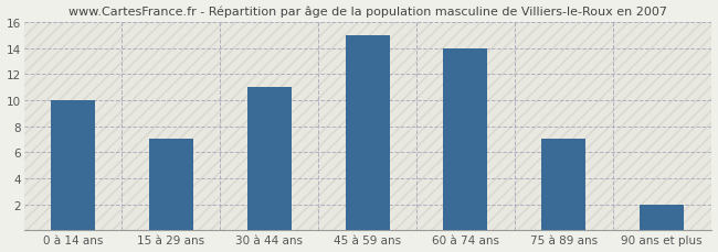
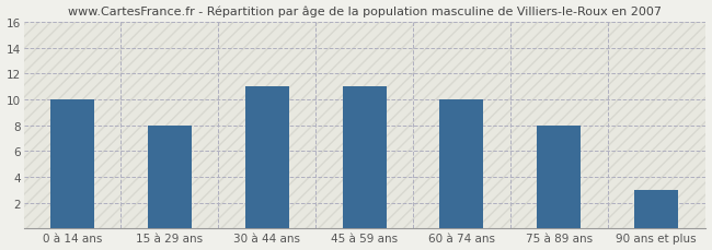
15 à 29 ans: 7 -> 8
45 à 59 ans: 15 -> 11
60 à 74 ans: 14 -> 10
75 à 89 ans: 7 -> 8
90 ans et plus: 2 -> 3
